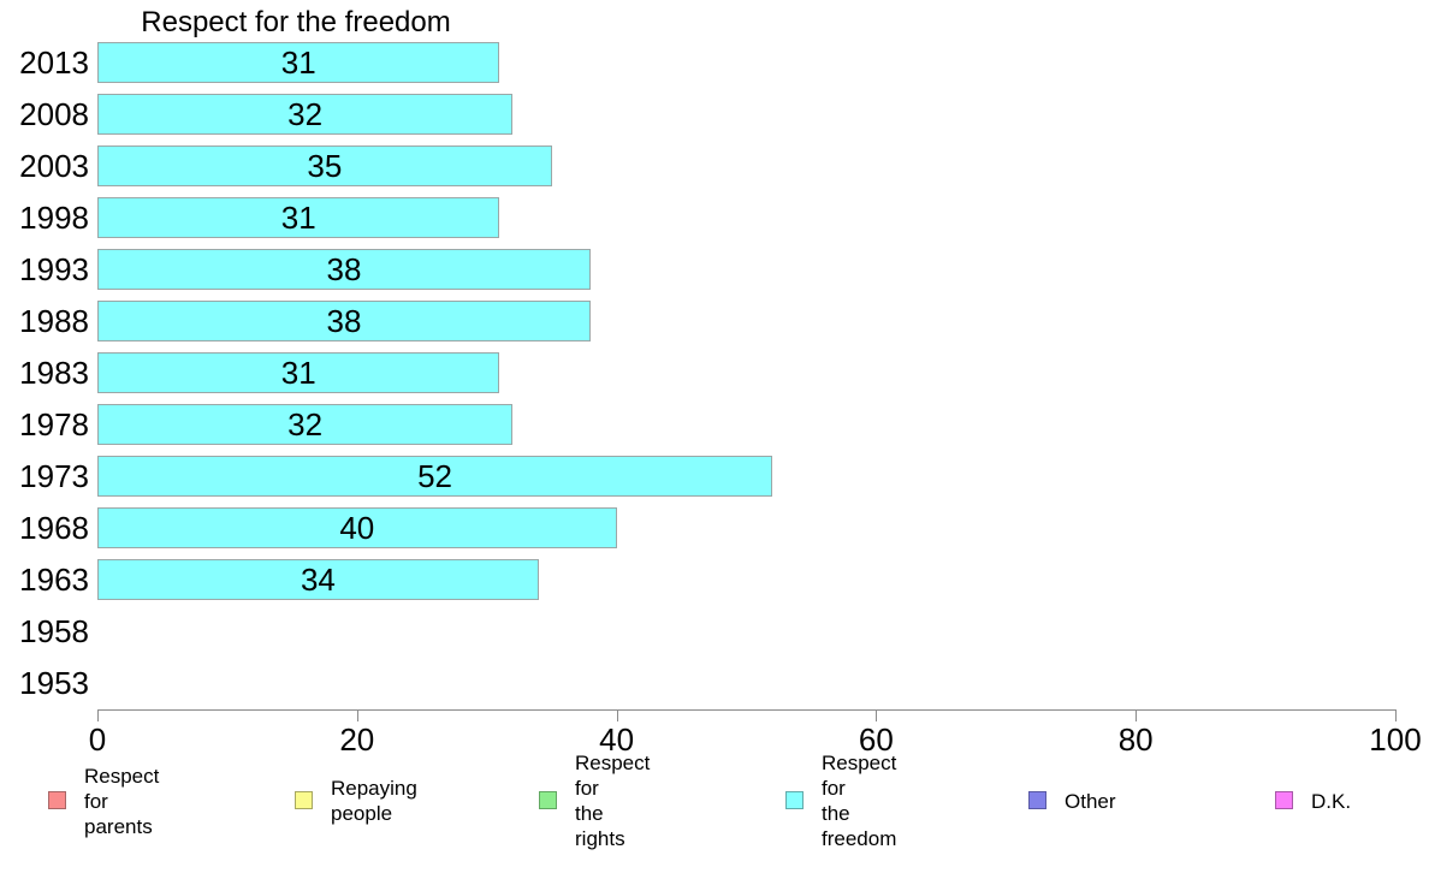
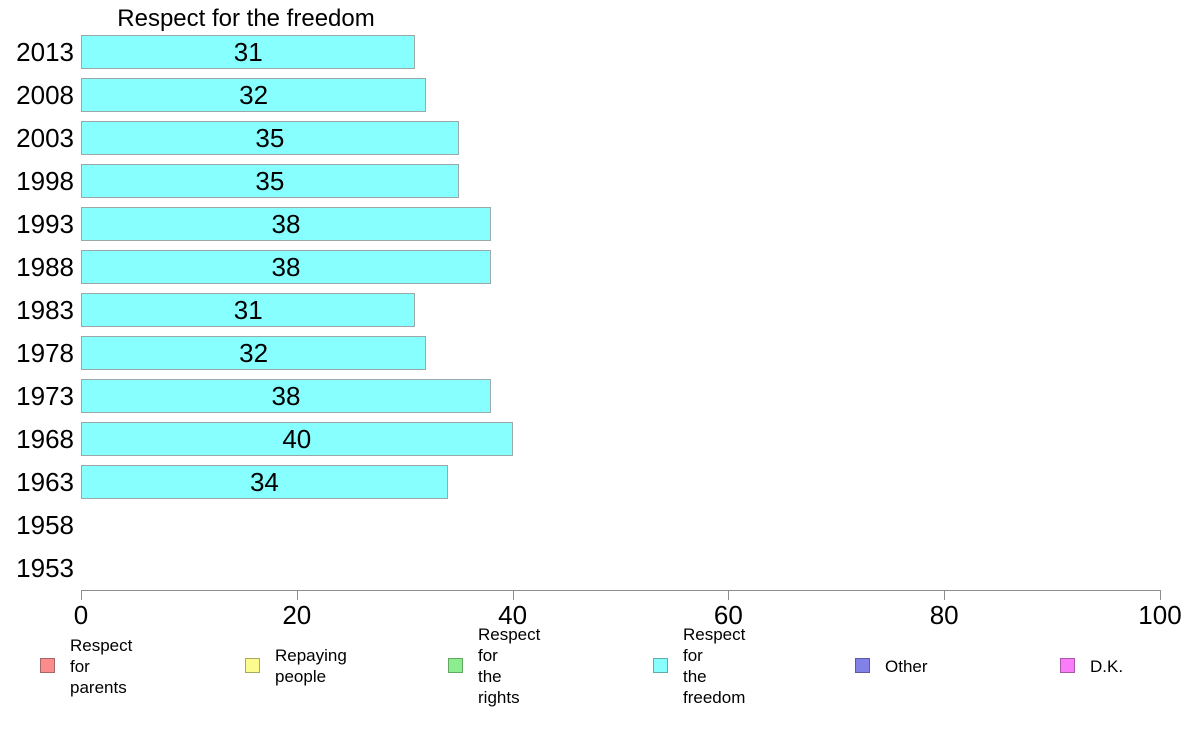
1998: 31 -> 35
1973: 52 -> 38
